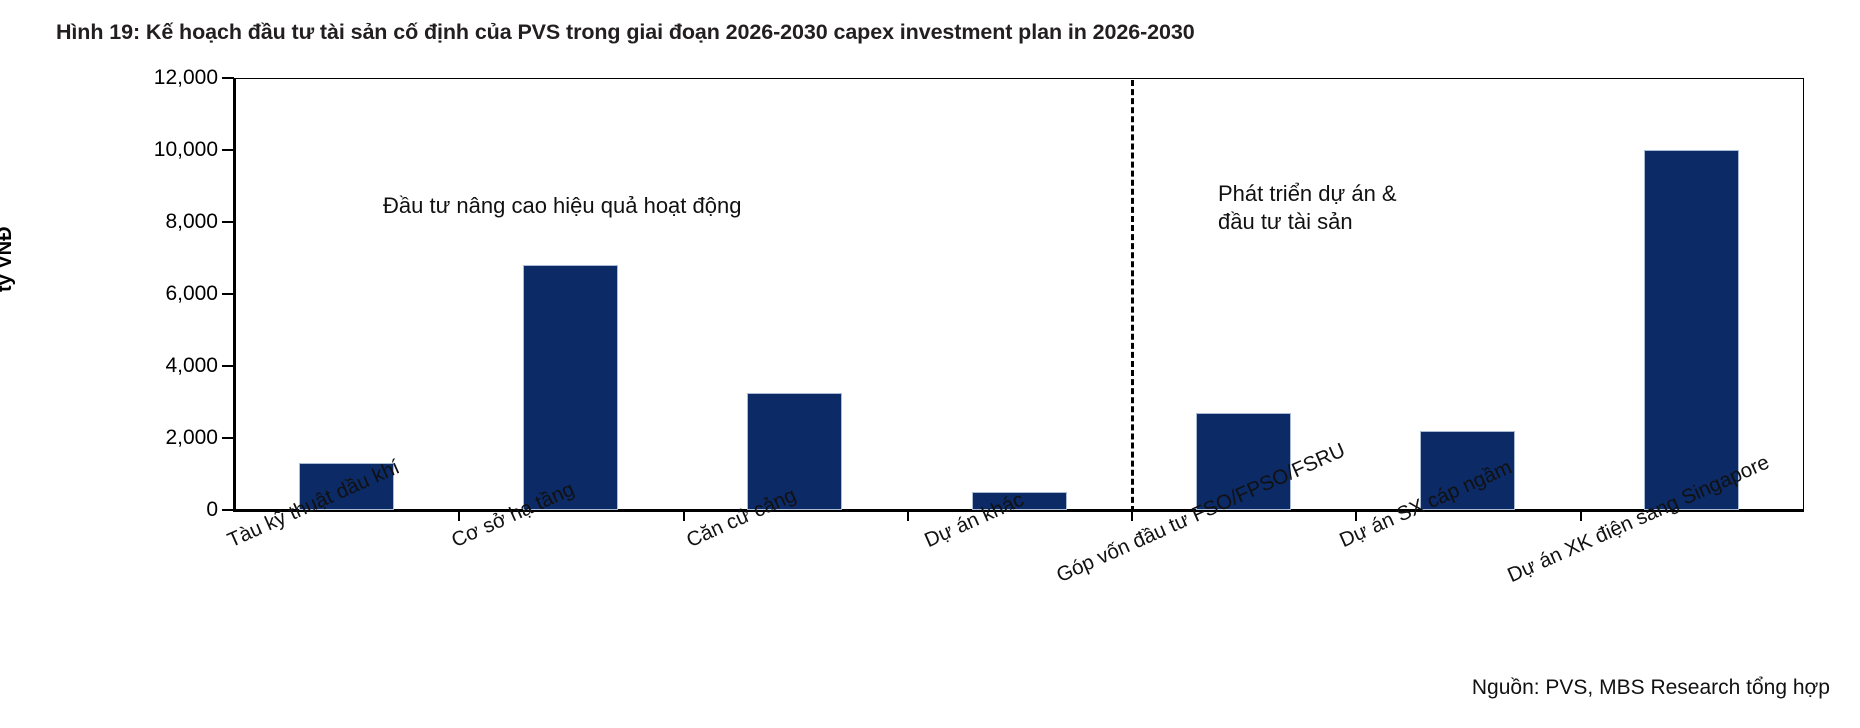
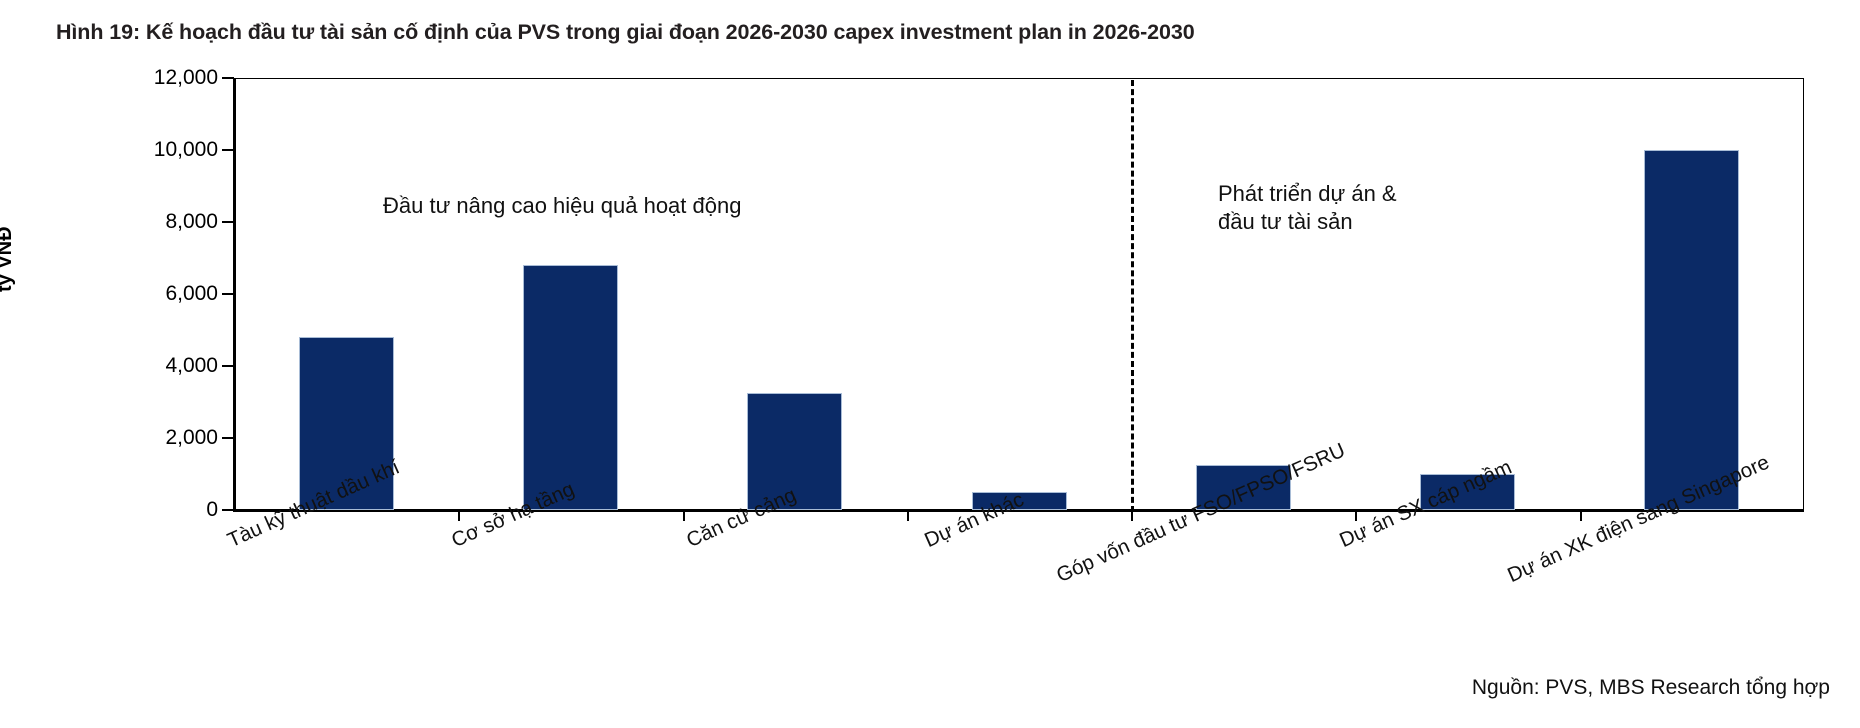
Tàu kỹ thuật dầu khí: 1300 -> 4800
Góp vốn đầu tư FSO/FPSO/FSRU: 2700 -> 1200
Dự án SX cáp ngầm: 2200 -> 1000
